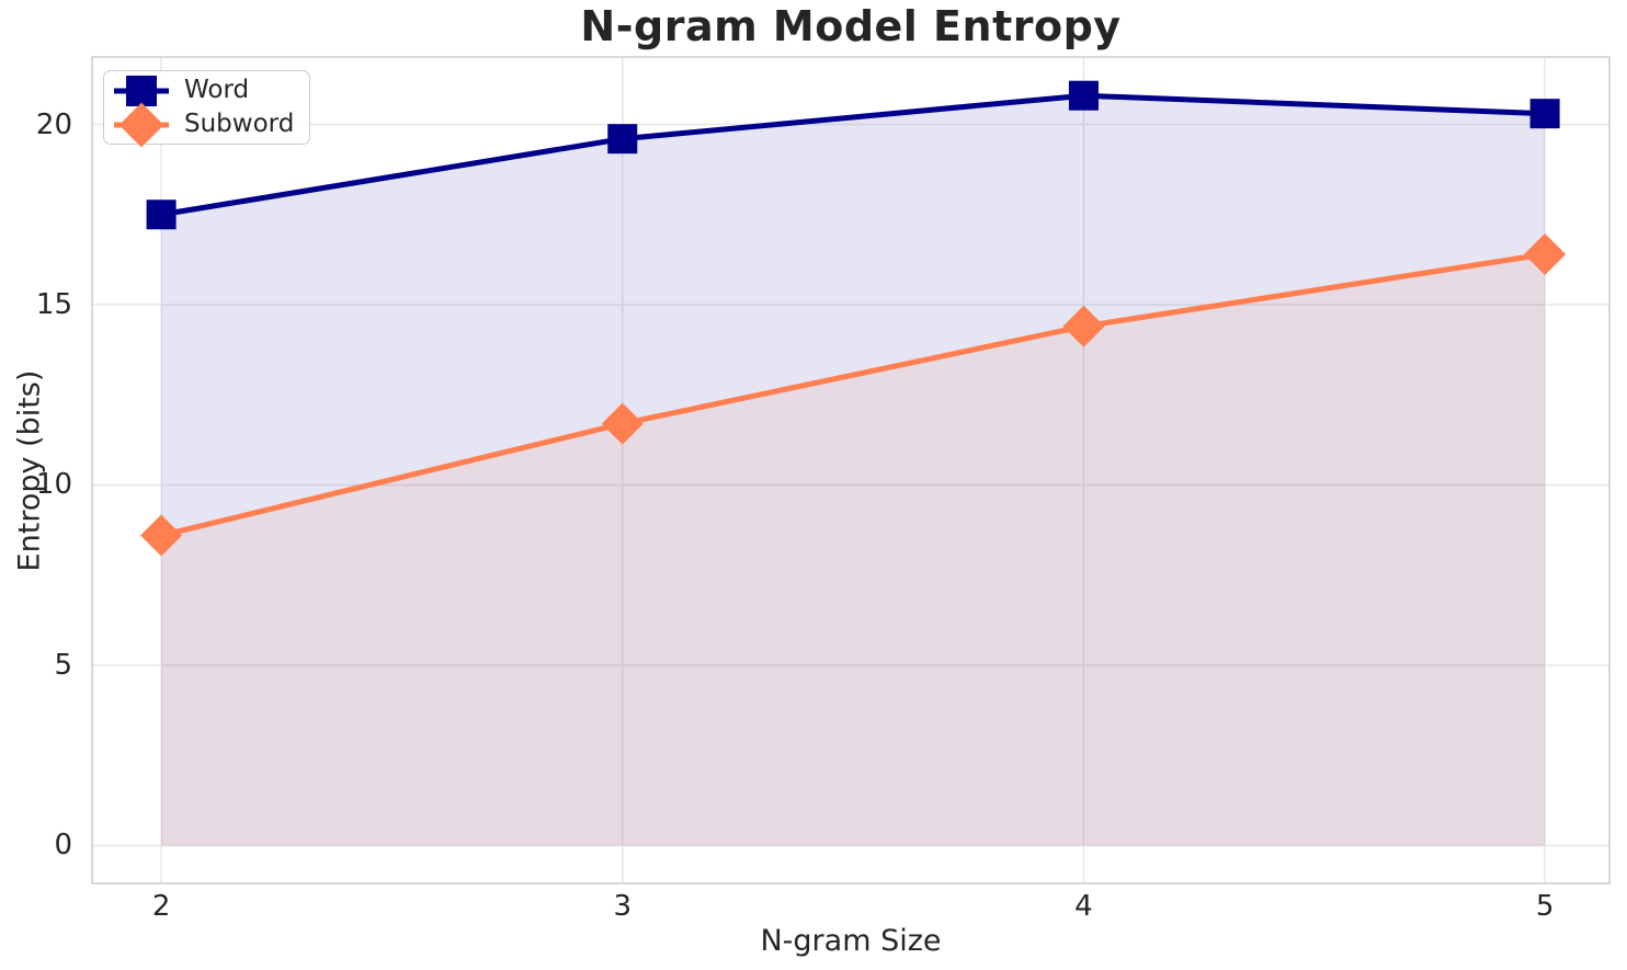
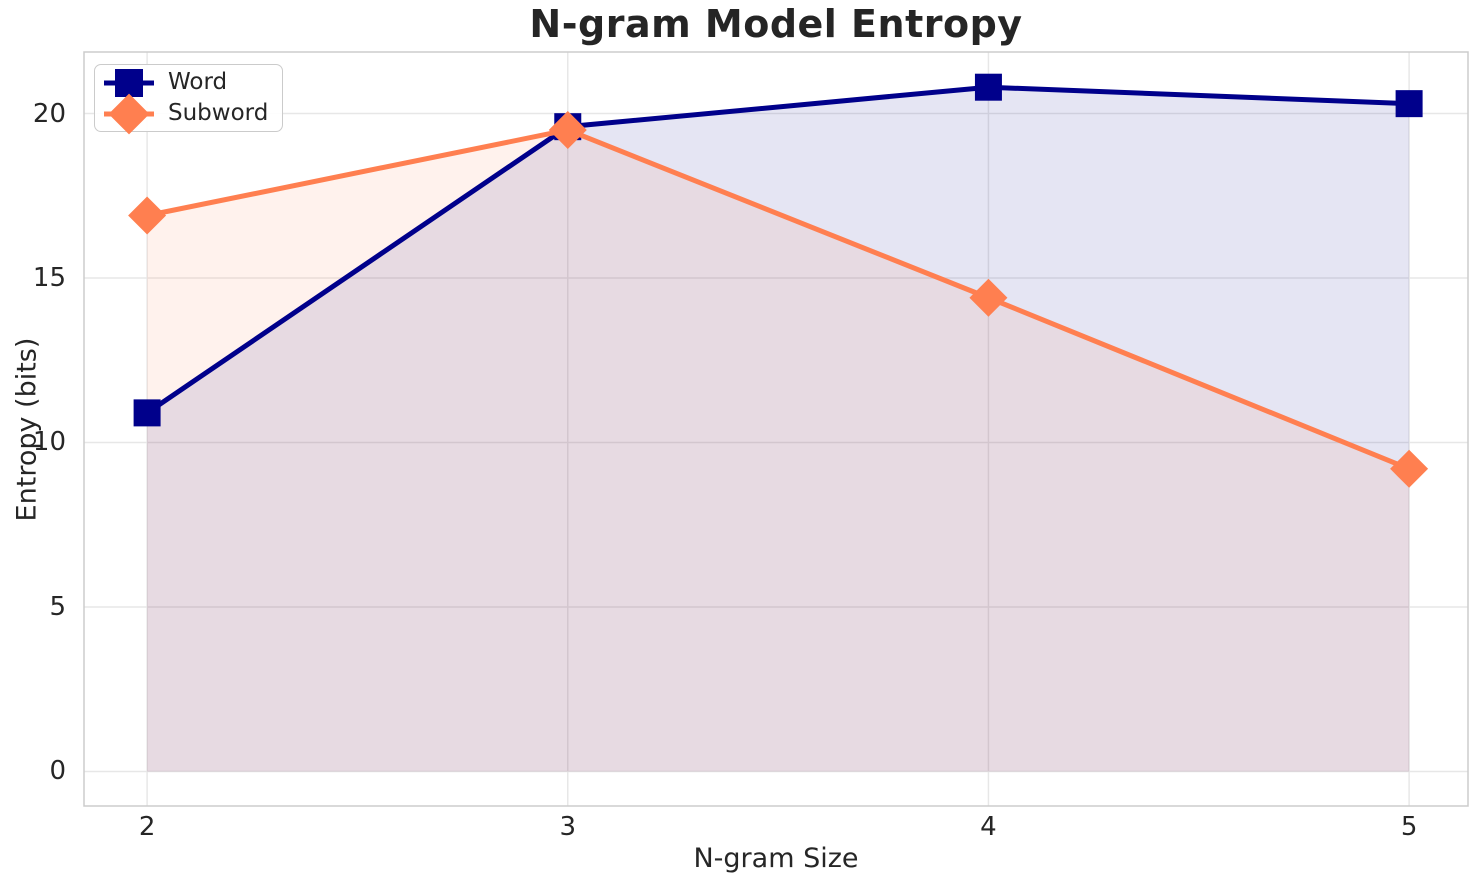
Word/2: 17.5 -> 10.9
Subword/2: 8.6 -> 16.9
Subword/3: 11.7 -> 19.5
Subword/5: 16.4 -> 9.2
